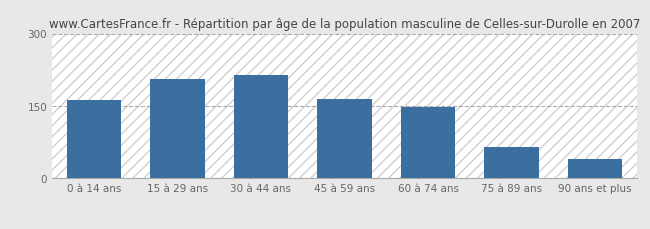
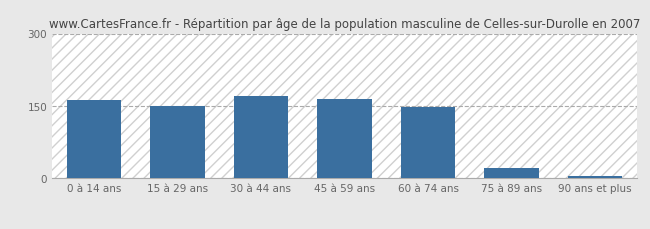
15 à 29 ans: 205 -> 150
30 à 44 ans: 215 -> 171
75 à 89 ans: 65 -> 22
90 ans et plus: 40 -> 5
